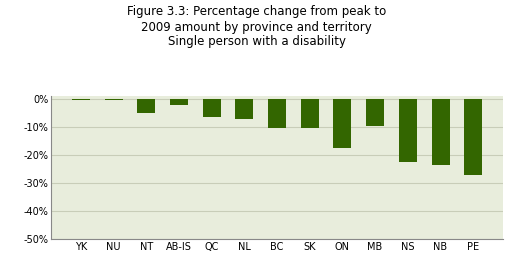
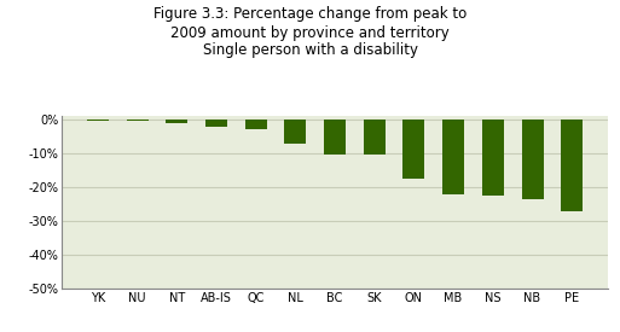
NT: -5.0% -> -1.0%
QC: -6.5% -> -3.0%
MB: -9.5% -> -22.0%
